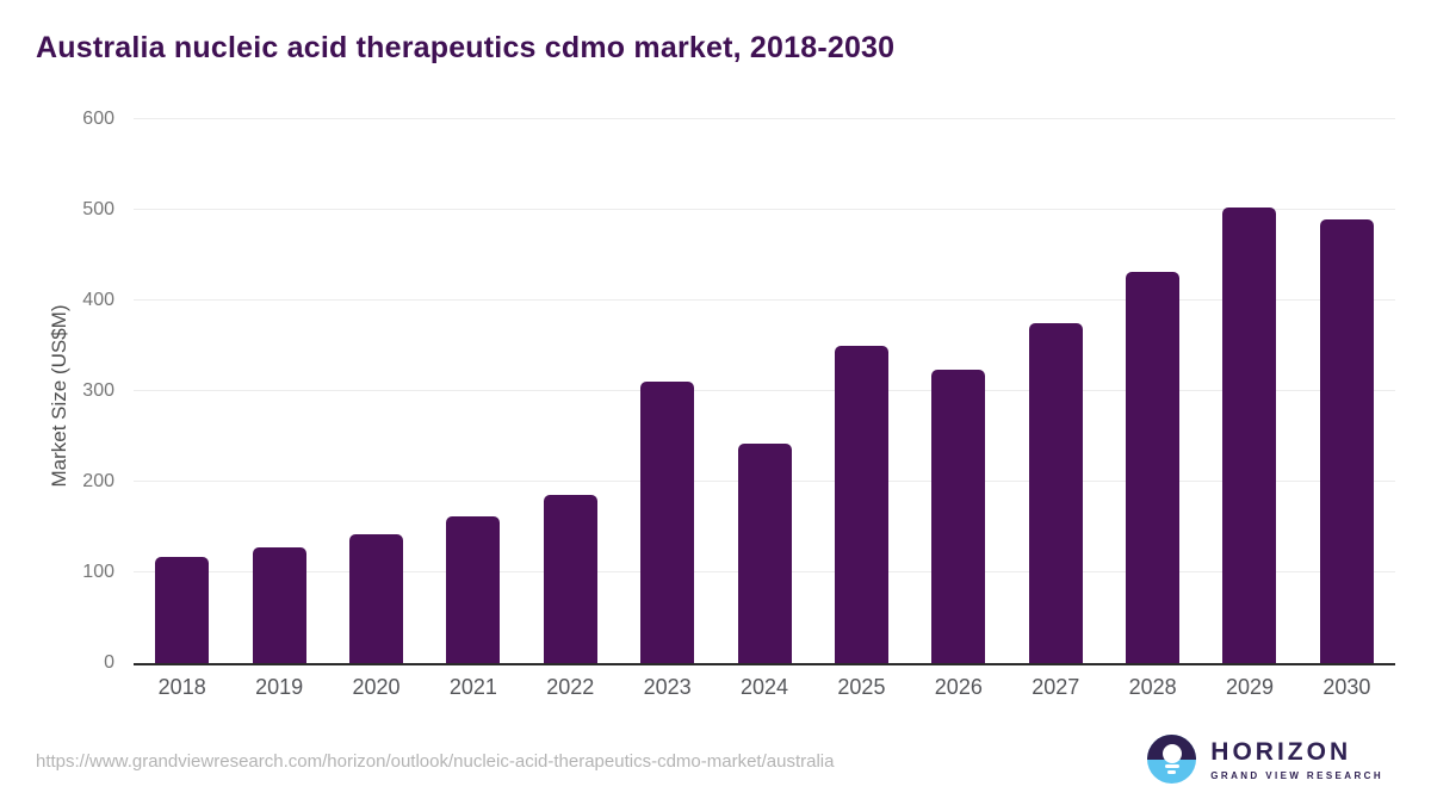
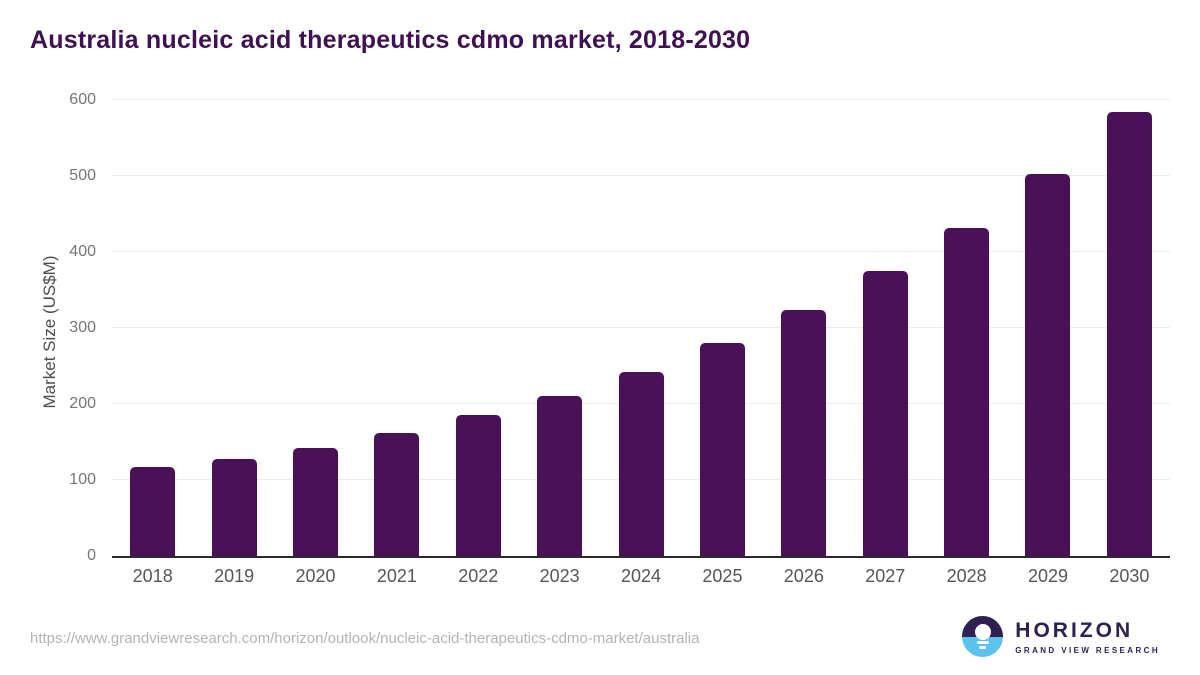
2023: 310 -> 210
2025: 350 -> 280
2030: 490 -> 580
